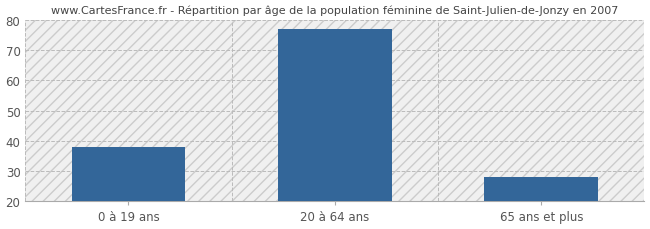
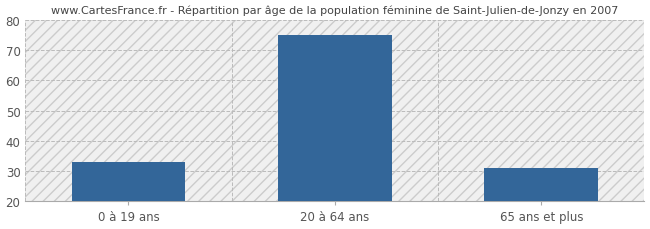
0 à 19 ans: 38 -> 33
20 à 64 ans: 77 -> 75
65 ans et plus: 28 -> 31
